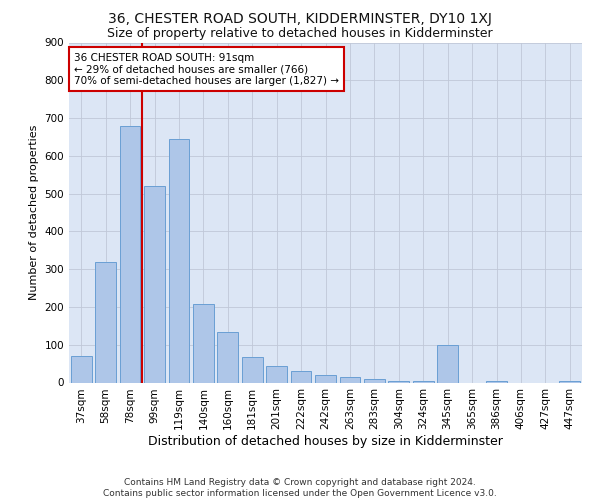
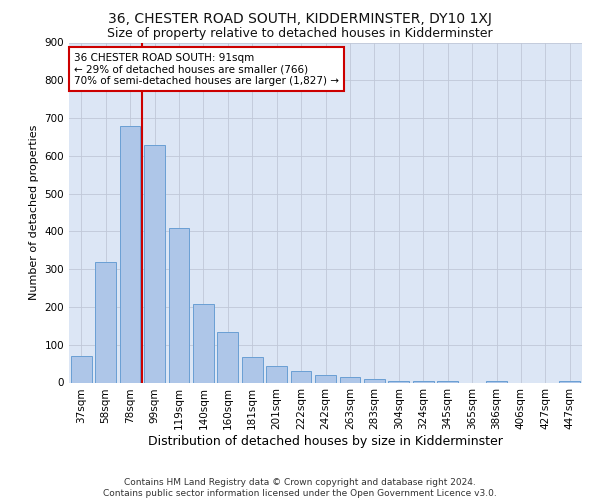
99sqm: 520 -> 630
119sqm: 645 -> 410
345sqm: 100 -> 5
